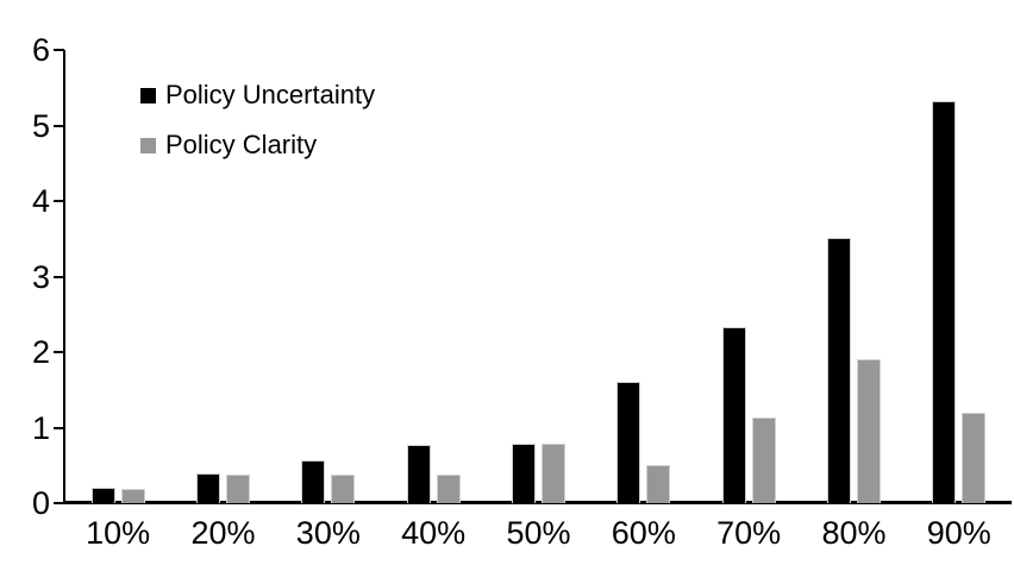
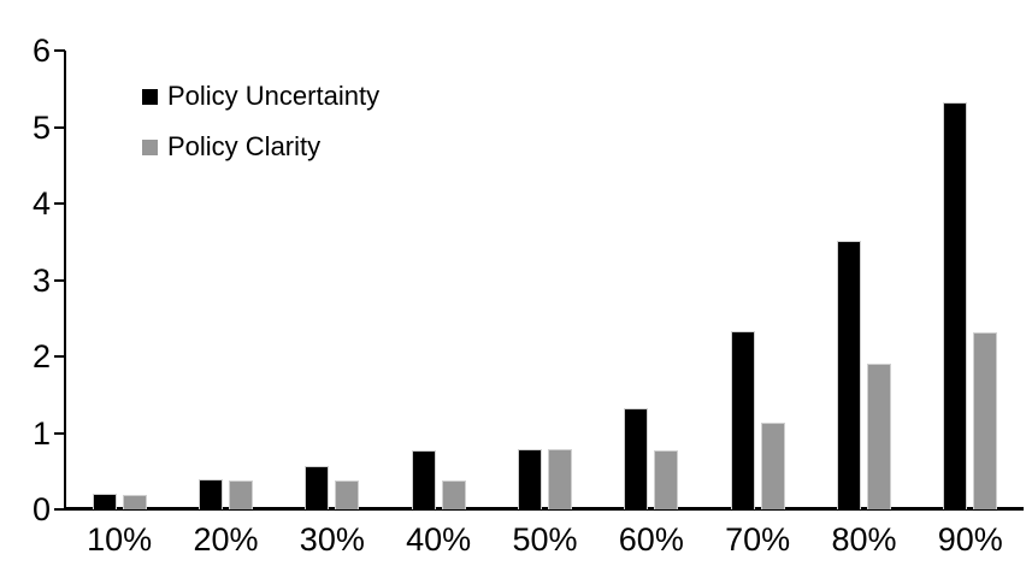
Policy Uncertainty/60%: 1.6 -> 1.3
Policy Clarity/60%: 0.5 -> 0.8
Policy Clarity/90%: 1.2 -> 2.3
